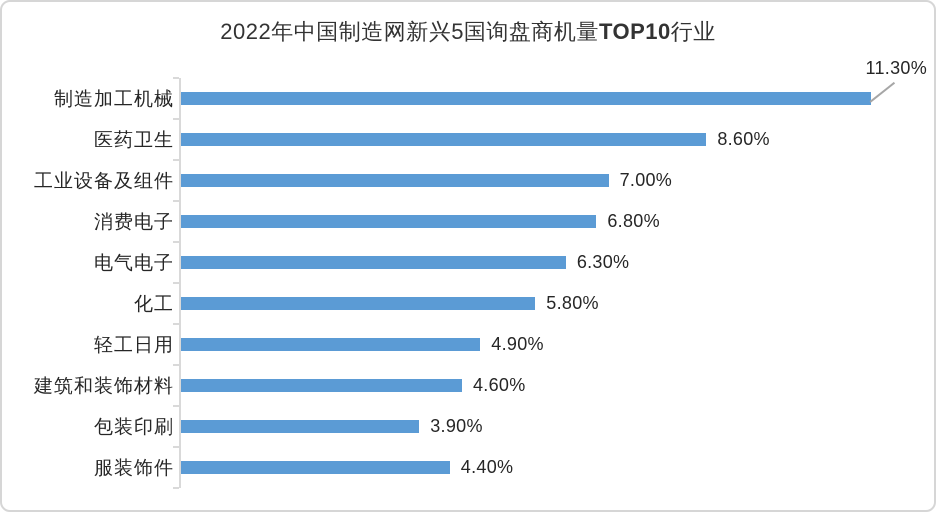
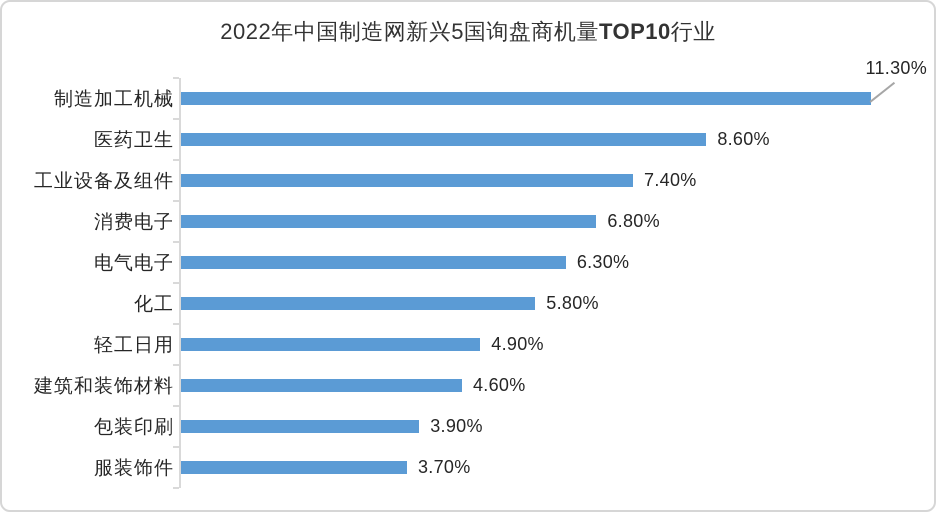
工业设备及组件: 7.00% -> 7.40%
服装饰件: 4.40% -> 3.70%
